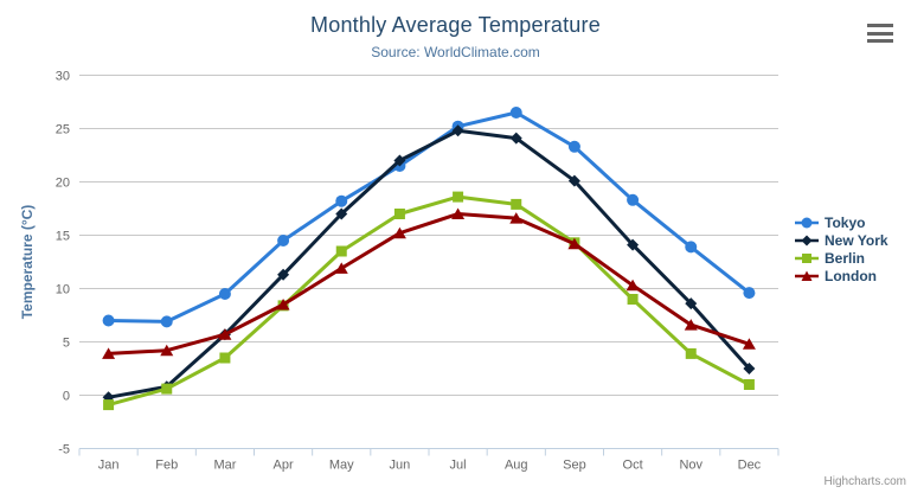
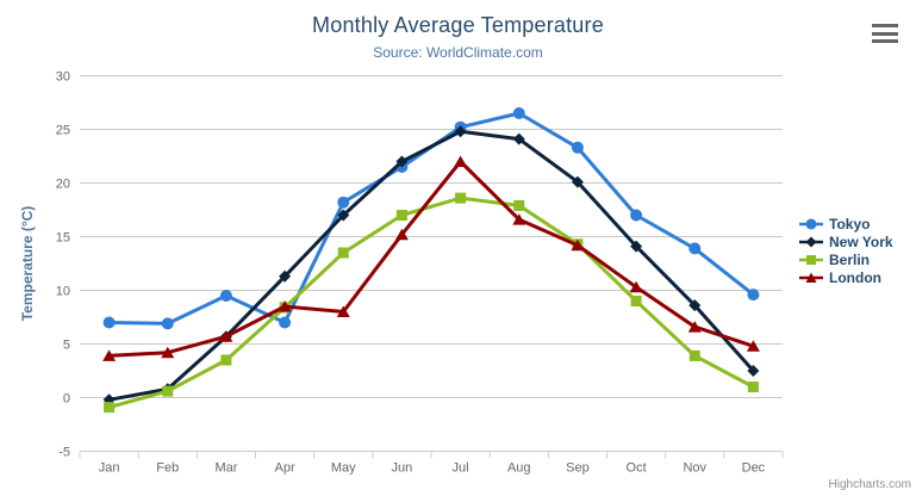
Tokyo/Apr: 14 -> 7
London/May: 12 -> 8
London/Jul: 17 -> 22
Tokyo/Oct: 18 -> 17
